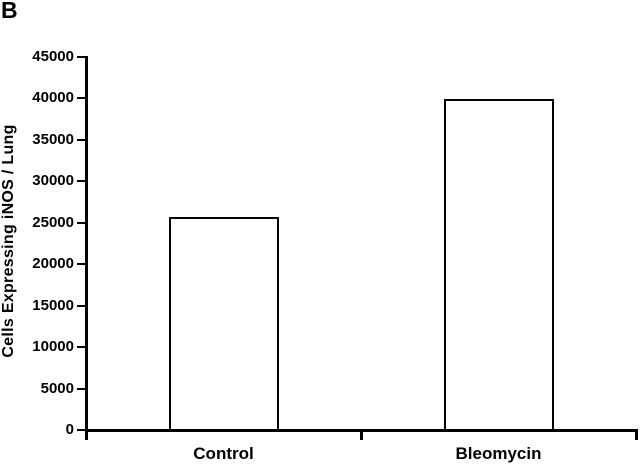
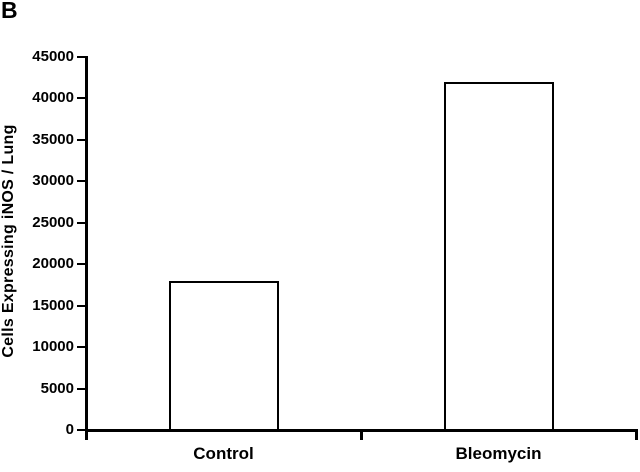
Control: 26000 -> 18000
Bleomycin: 40000 -> 42000
